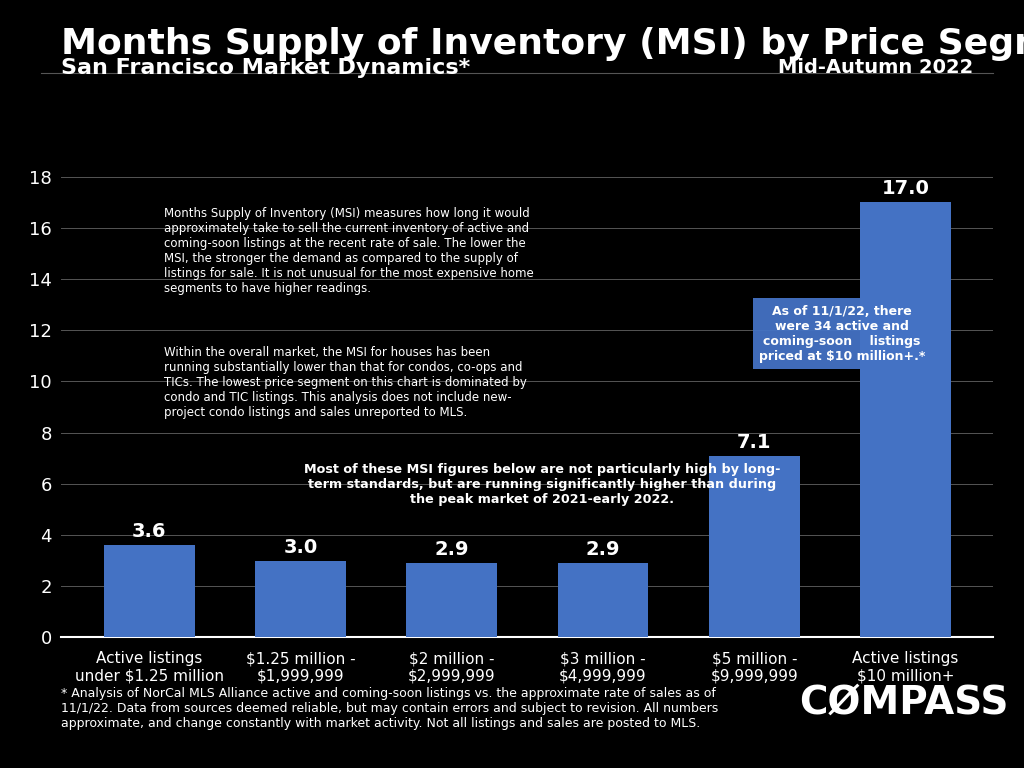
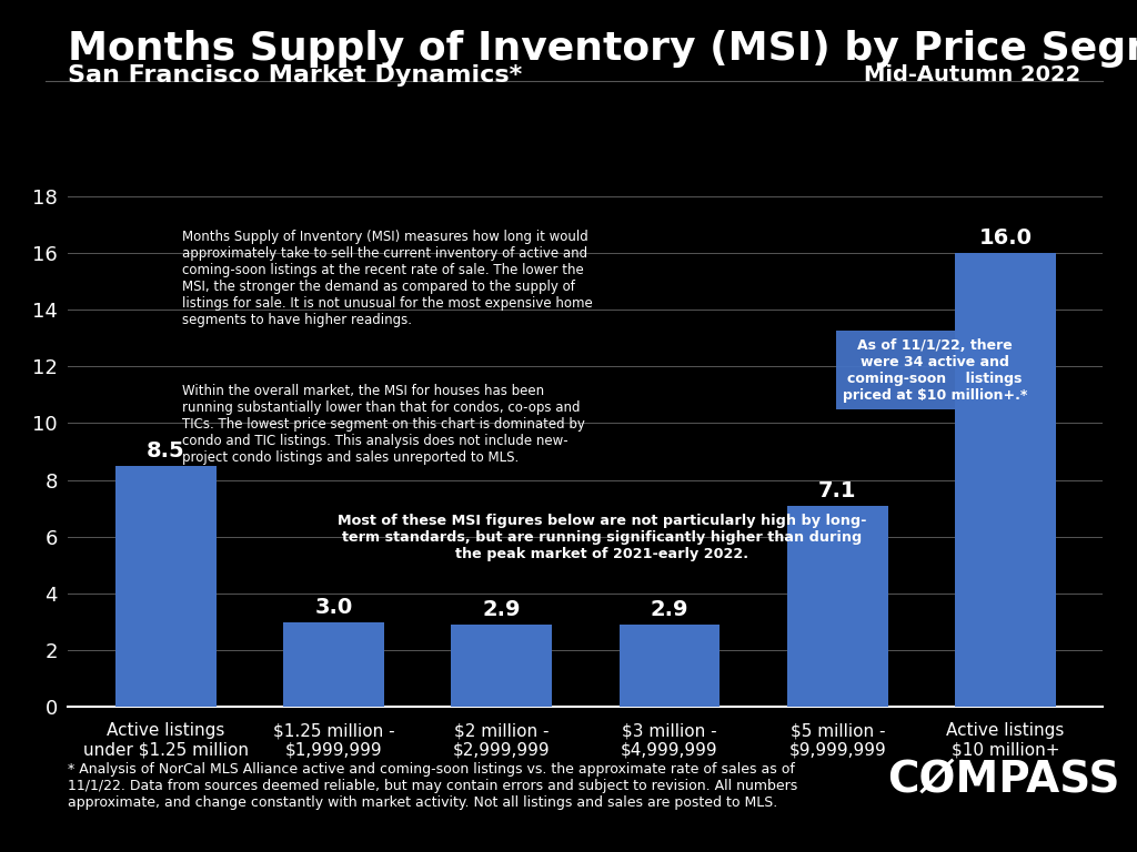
Active listings under $1.25 million: 3.6 -> 8.5
Active listings $10 million+: 17.0 -> 16.0
